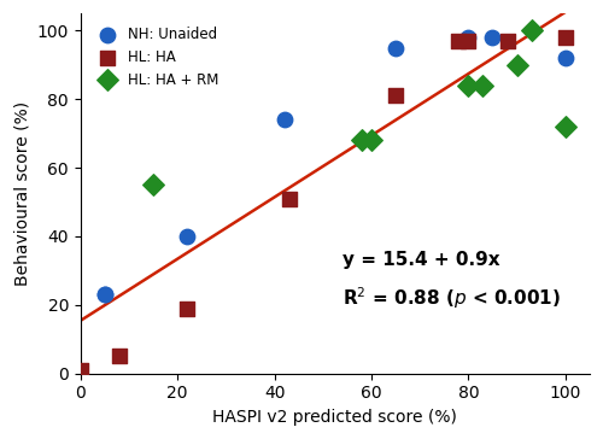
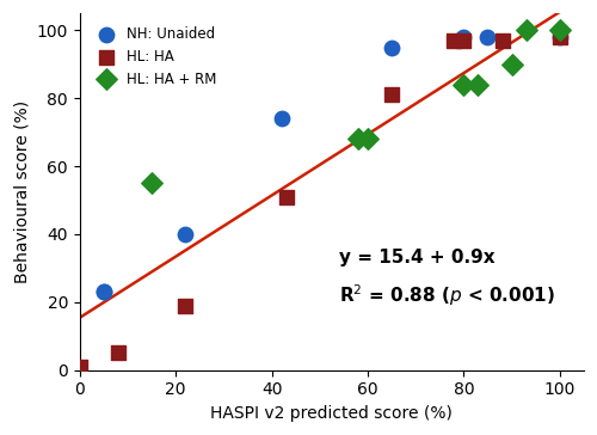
NH: Unaided/100: 92 -> 98
HL: HA + RM/100: 72 -> 100
